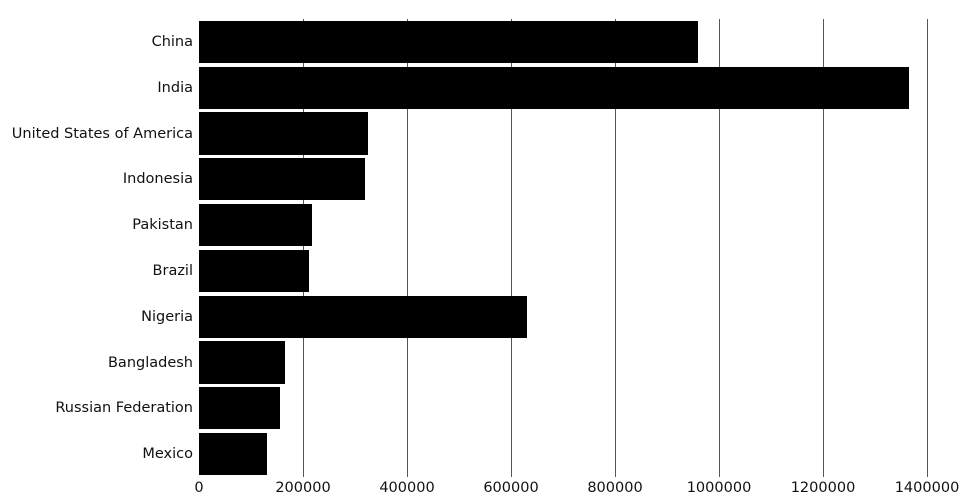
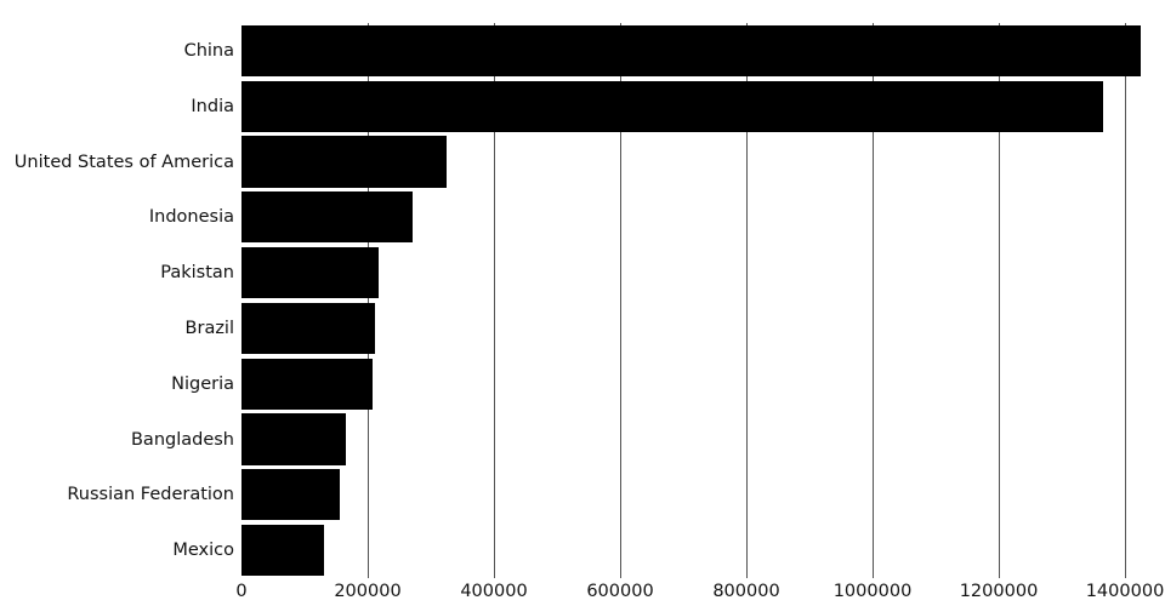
China: 960000 -> 1420000
Indonesia: 320000 -> 270000
Nigeria: 630000 -> 210000
